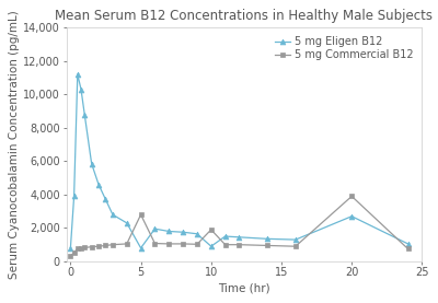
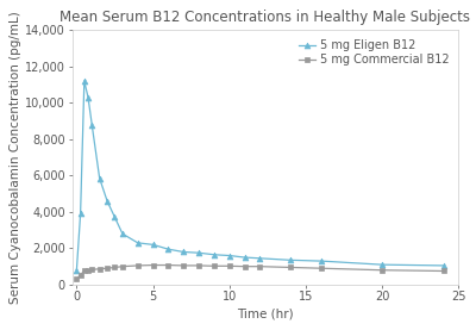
5 mg Eligen B12/5: 800 -> 2,200
5 mg Commercial B12/5: 2,800 -> 1,100
5 mg Eligen B12/10: 900 -> 1,600
5 mg Commercial B12/10: 1,900 -> 1,000
5 mg Eligen B12/20: 2,700 -> 1,100
5 mg Commercial B12/20: 3,900 -> 800
